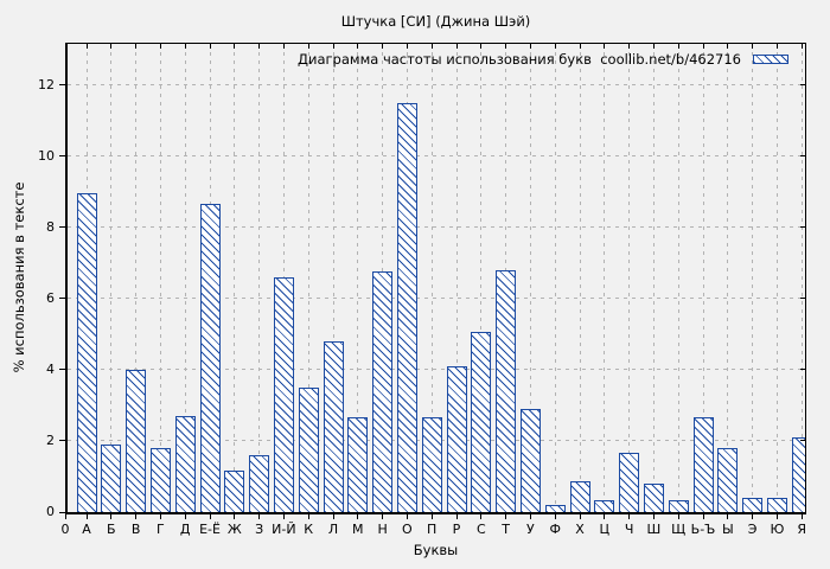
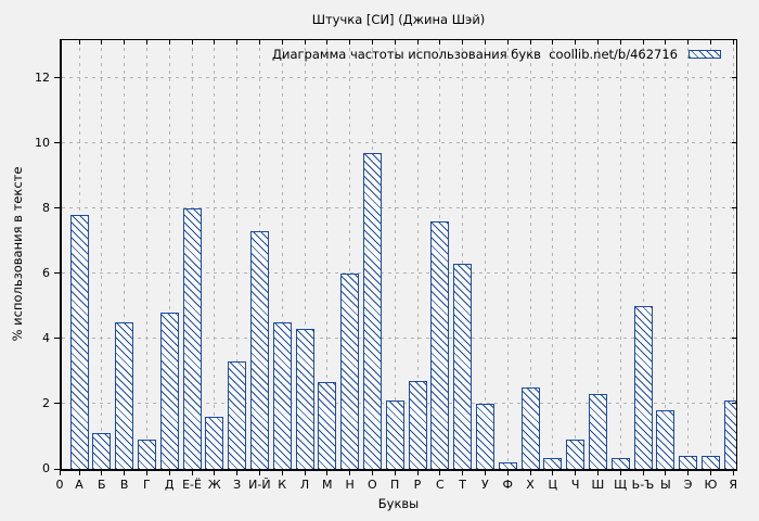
А: 8.9 -> 7.8
Б: 1.9 -> 1.1
В: 4.0 -> 4.5
Г: 1.8 -> 0.9
Д: 2.7 -> 4.8
Е-Ё: 8.7 -> 8.0
Ж: 1.1 -> 1.6
З: 1.6 -> 3.3
И-Й: 6.6 -> 7.3
К: 3.5 -> 4.5
Л: 4.8 -> 4.3
Н: 6.8 -> 6.0
О: 11.5 -> 9.7
П: 2.6 -> 2.1
Р: 4.1 -> 2.7
С: 5.0 -> 7.6
Т: 6.8 -> 6.3
У: 2.9 -> 2.0
Х: 0.8 -> 2.5
Ч: 1.6 -> 0.9
Ш: 0.8 -> 2.3
Ь-Ъ: 2.6 -> 5.0
